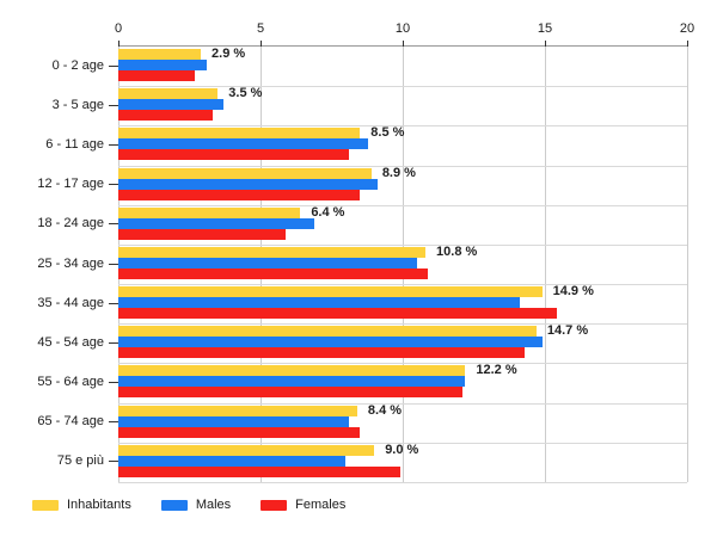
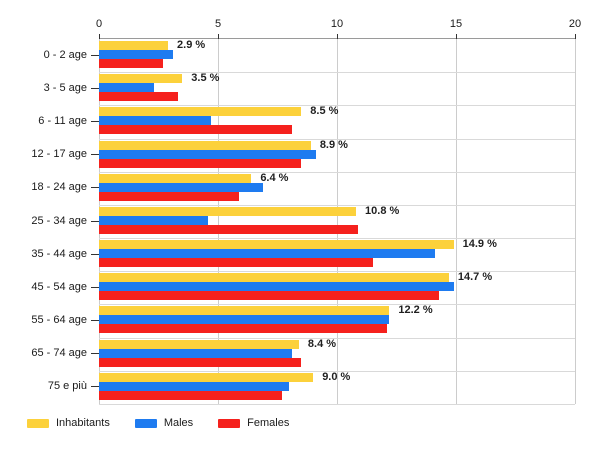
Males/3 - 5 age: 3.7 -> 2.3
Males/6 - 11 age: 8.8 -> 4.7
Males/25 - 34 age: 10.5 -> 4.6
Females/35 - 44 age: 15.4 -> 11.5
Females/75 e più: 9.9 -> 7.7
